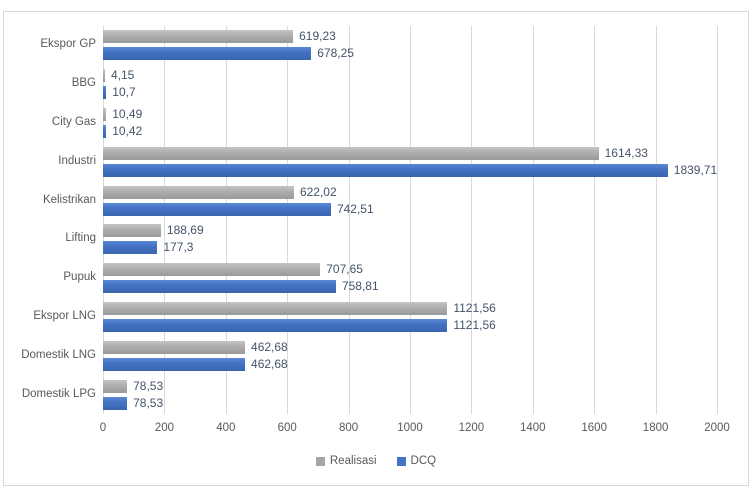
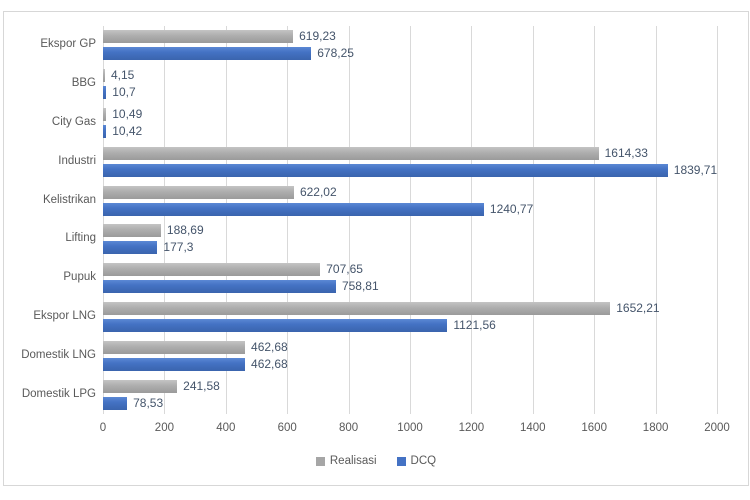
DCQ/Kelistrikan: 742,51 -> 1240,77
Realisasi/Ekspor LNG: 1121,56 -> 1652,21
Realisasi/Domestik LPG: 78,53 -> 241,58
